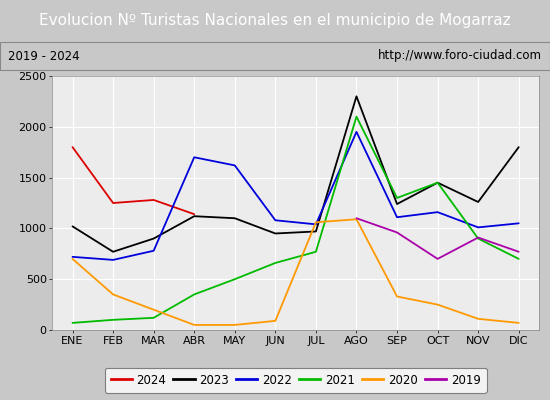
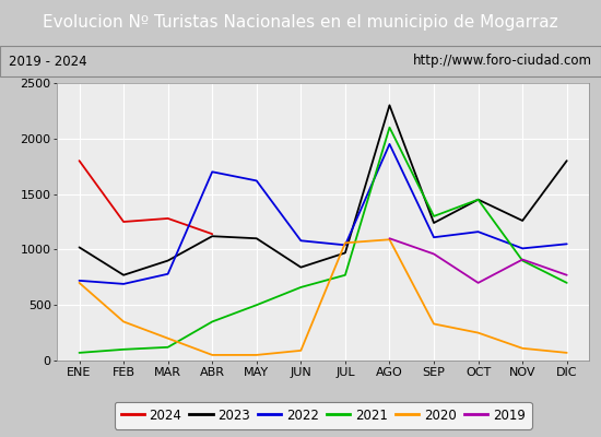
2023/JUN: 950 -> 840
